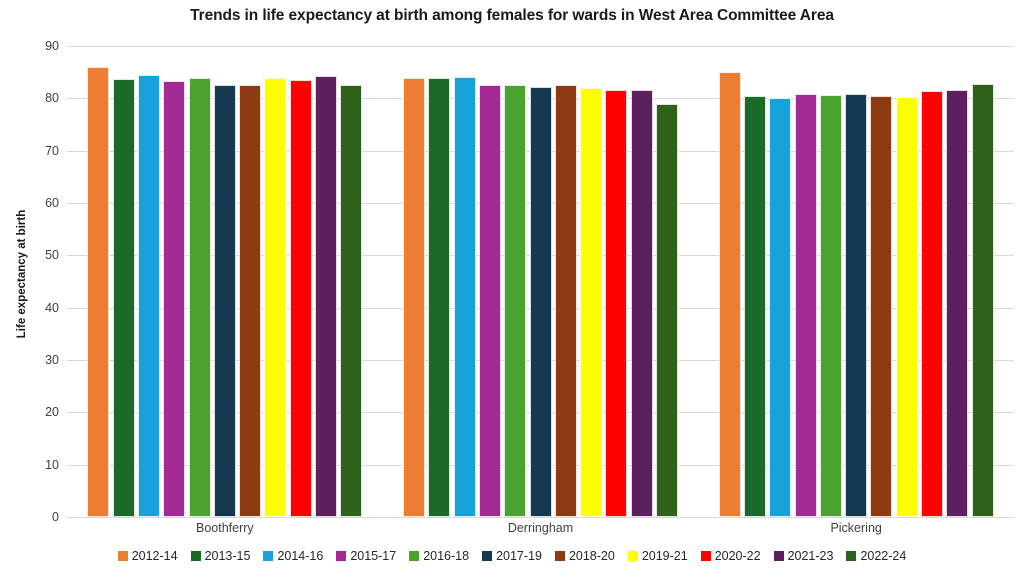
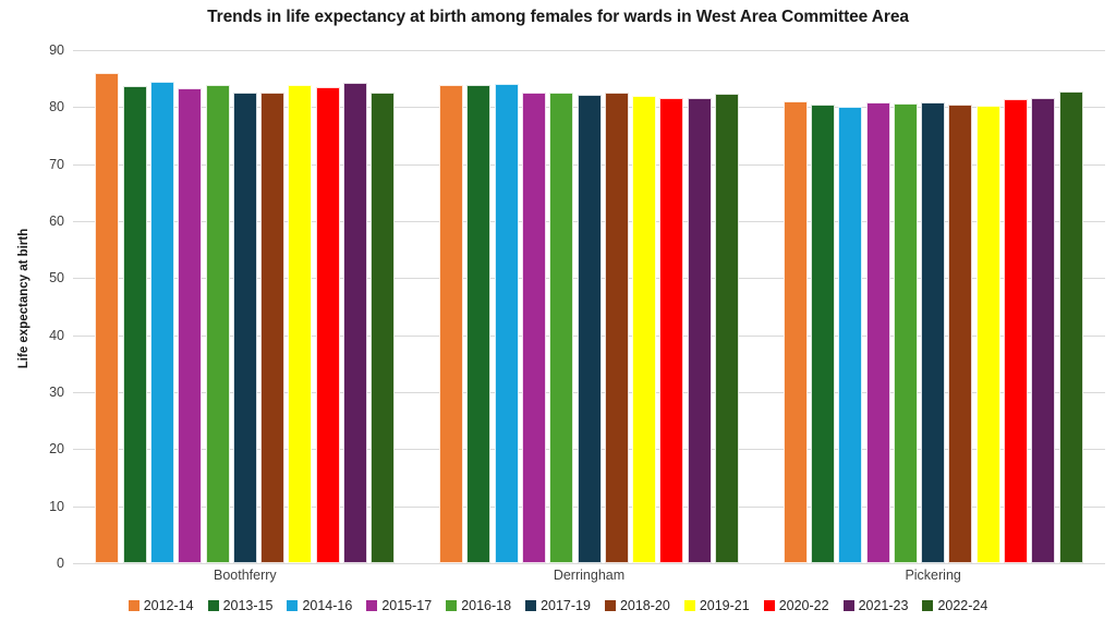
2022-24/Derringham: 79 -> 82
2012-14/Pickering: 85 -> 81
